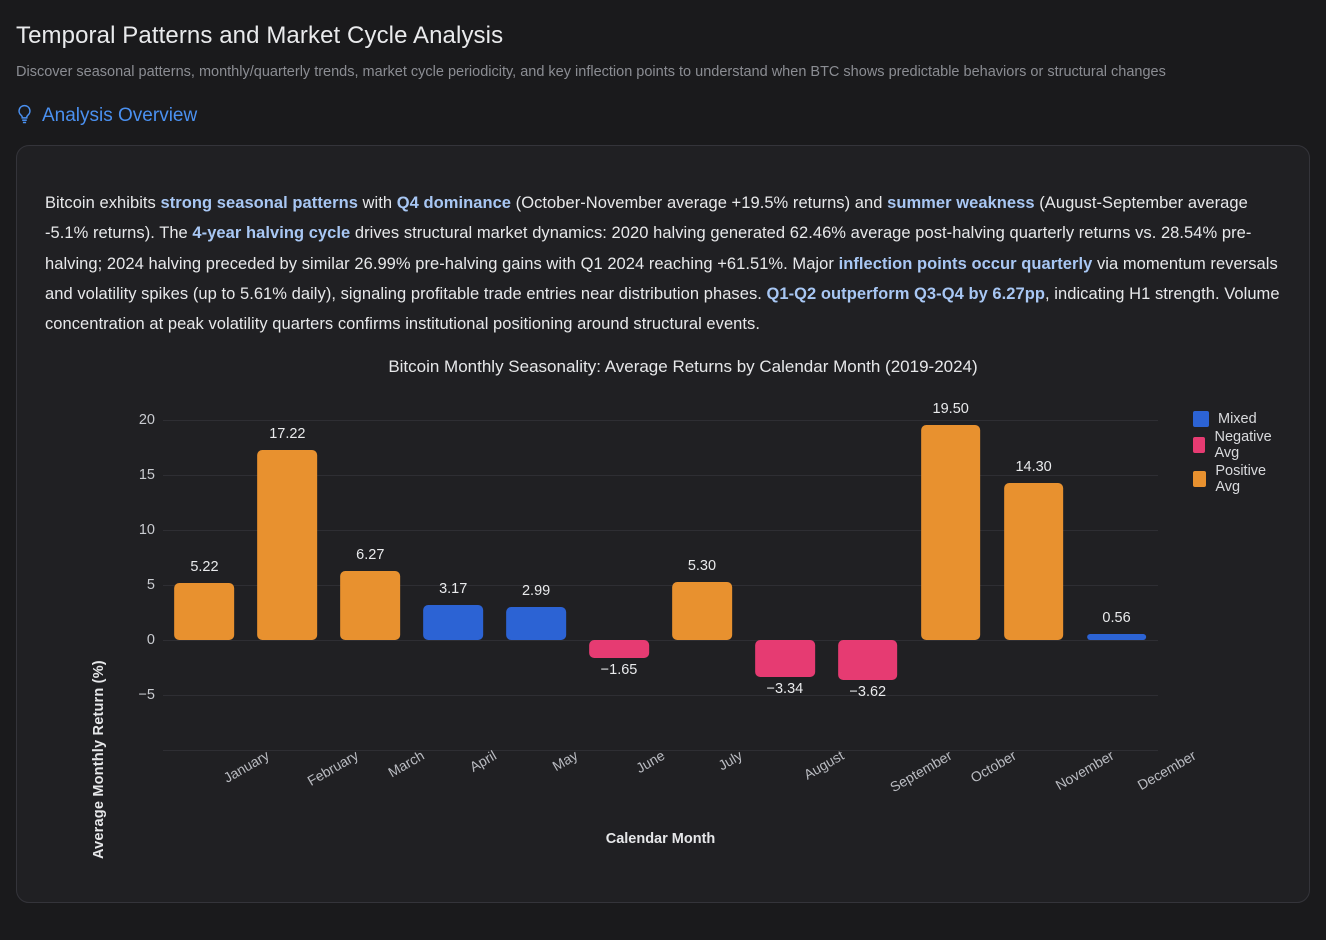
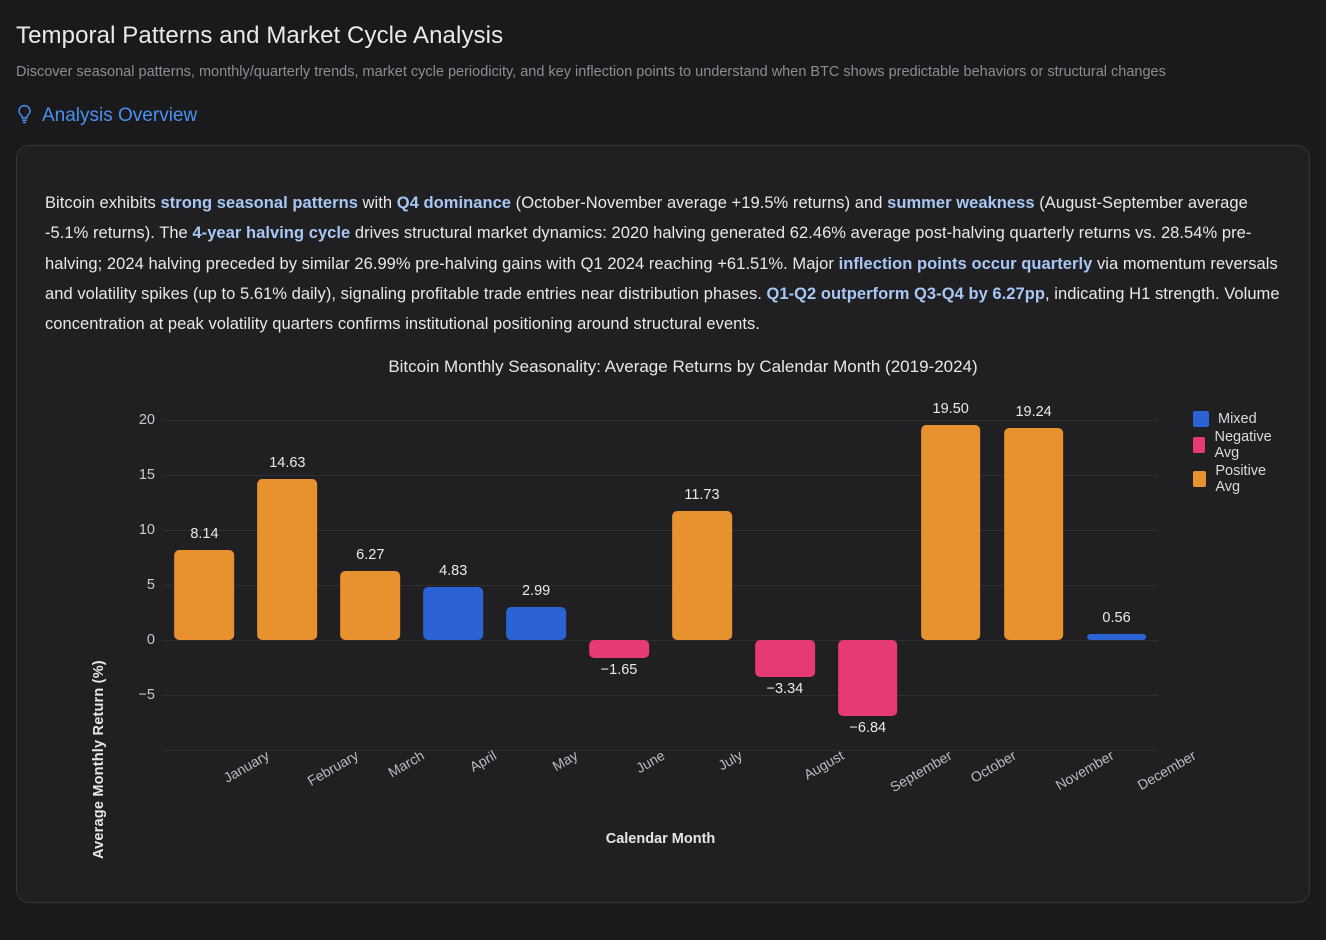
January: 5.22 -> 8.14
February: 17.22 -> 14.63
April: 3.17 -> 4.83
July: 5.30 -> 11.73
September: −3.62 -> −6.84
November: 14.30 -> 19.24
